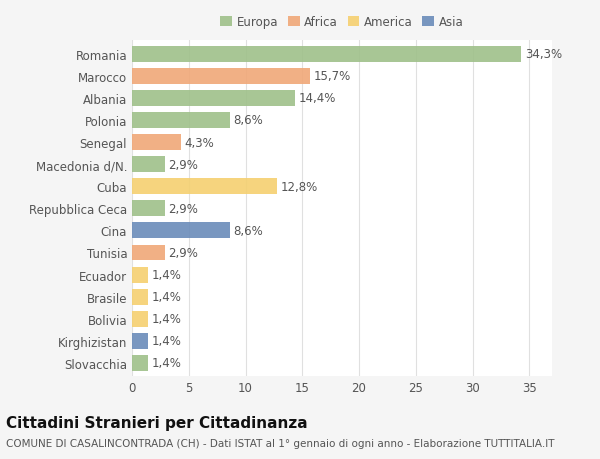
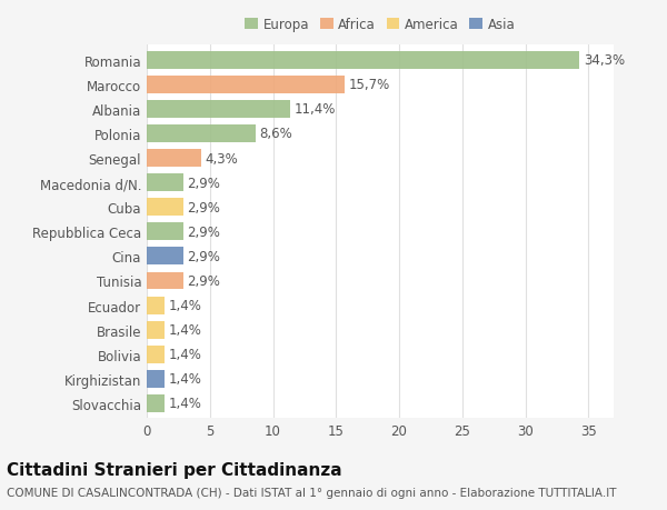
Albania: 14,4% -> 11,4%
Cuba: 12,8% -> 2,9%
Cina: 8,6% -> 2,9%
